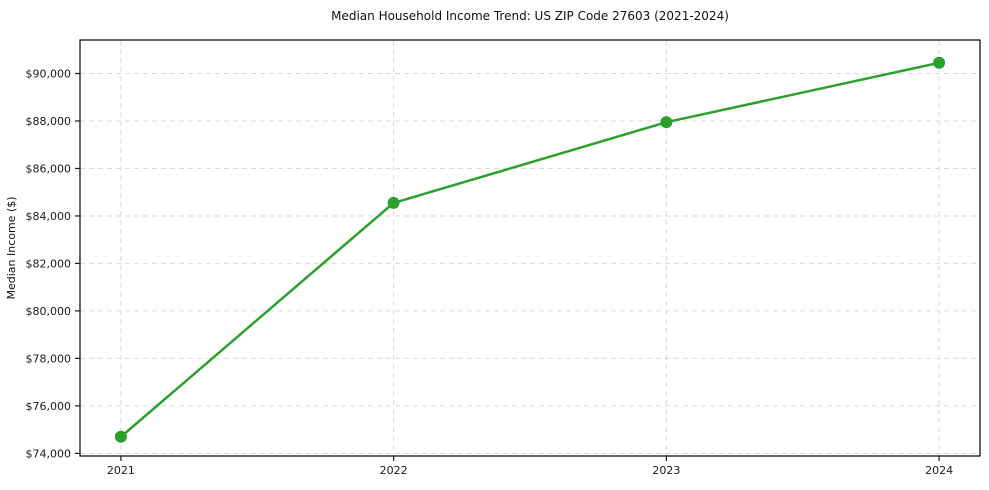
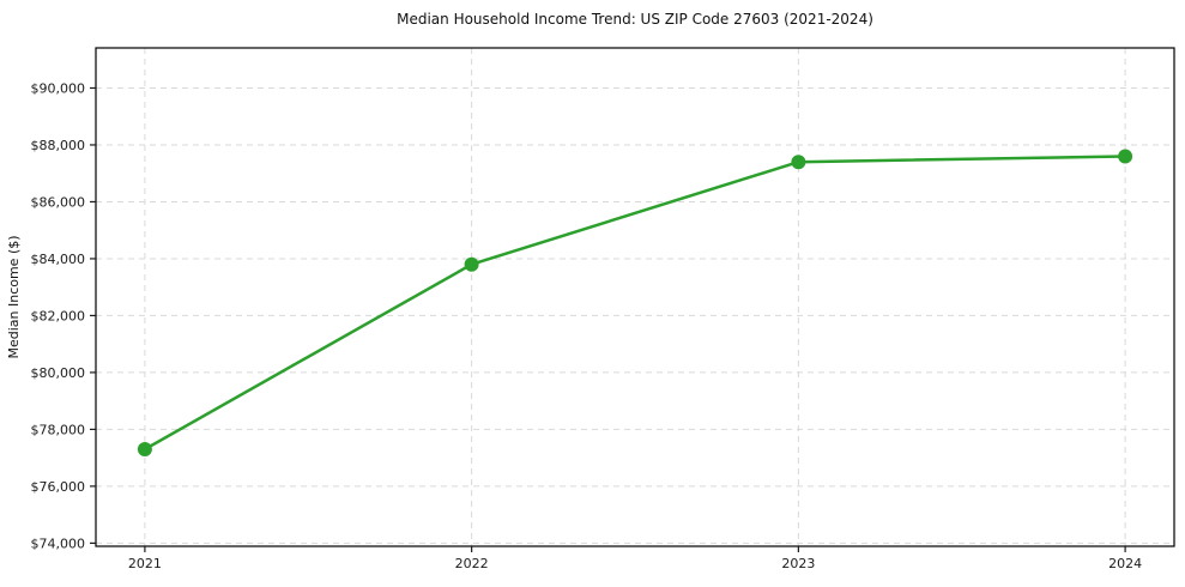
2021: $74700 -> $77300
2022: $84600 -> $83800
2023: $88000 -> $87400
2024: $90400 -> $87600
